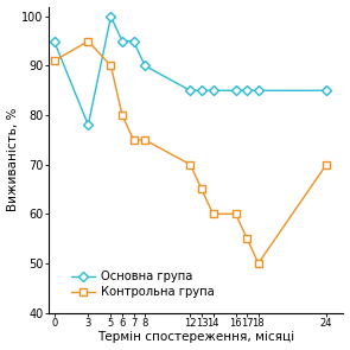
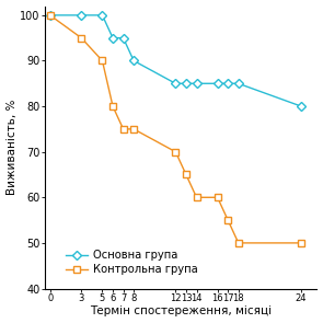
Основна група/0: 95 -> 100
Контрольна група/0: 91 -> 100
Основна група/3: 78 -> 100
Основна група/24: 85 -> 80
Контрольна група/24: 70 -> 50
